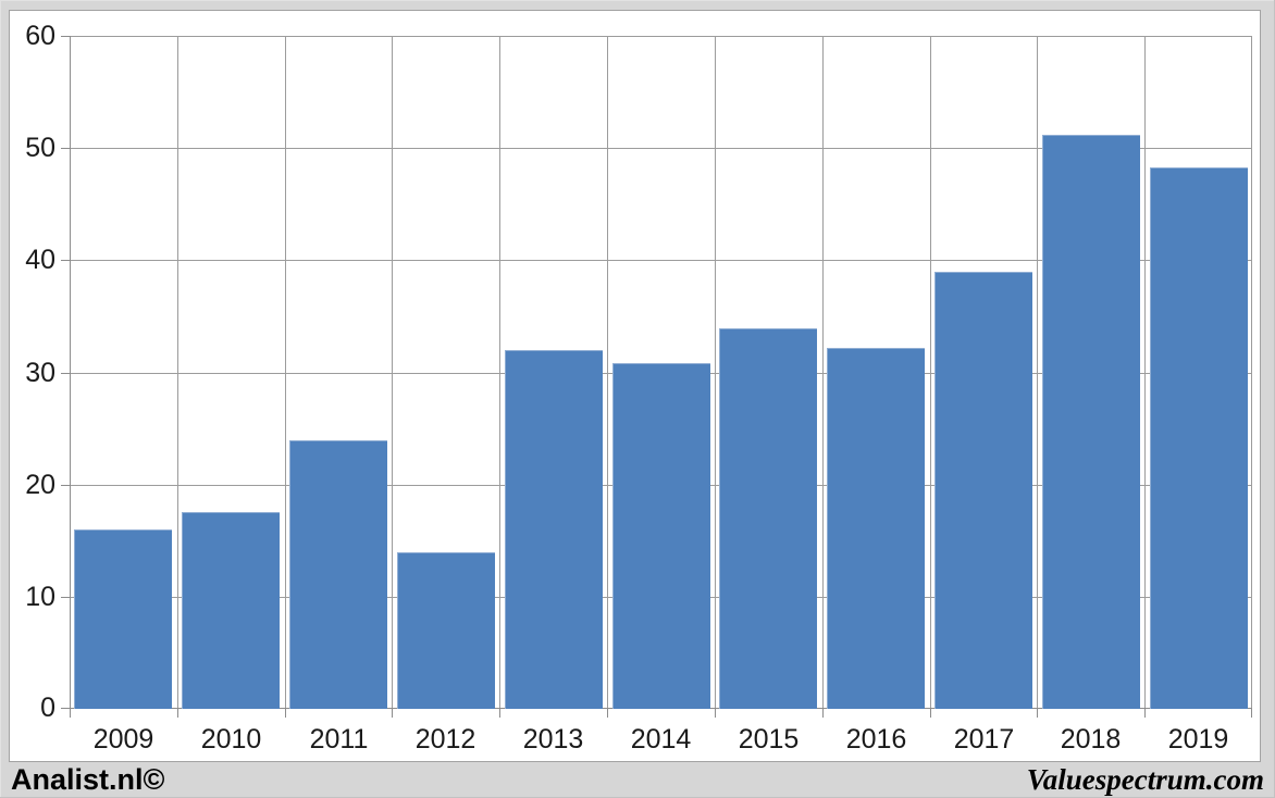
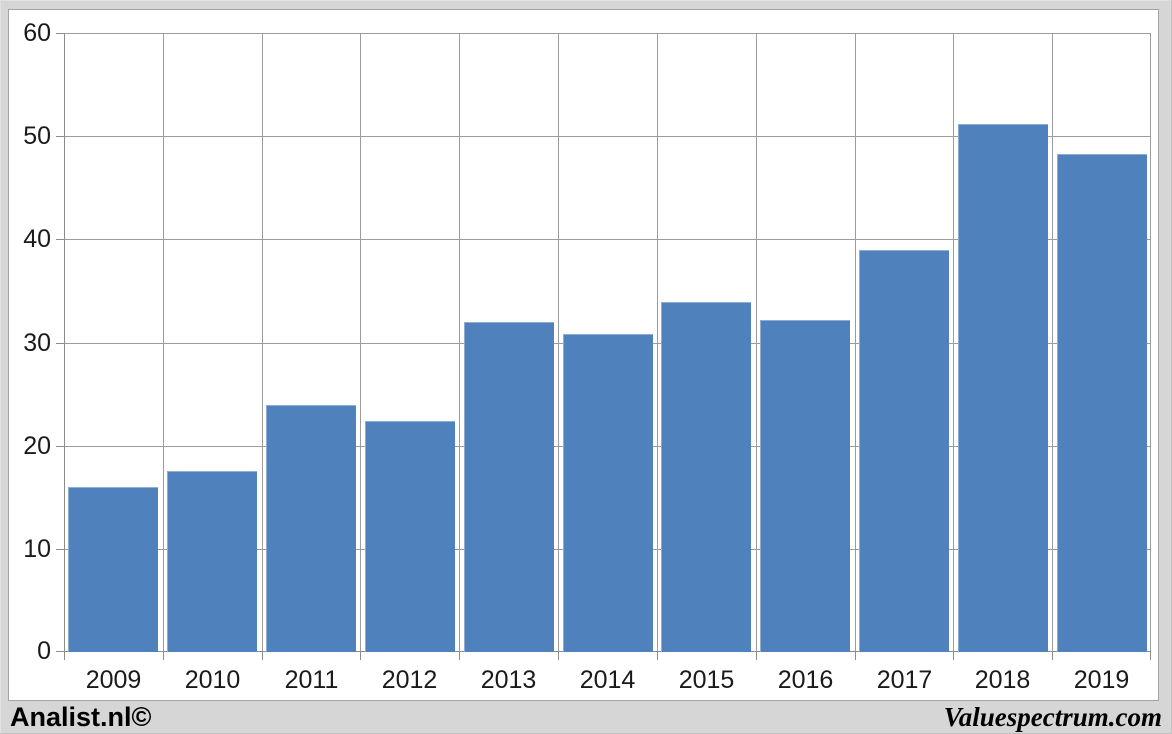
2012: 14.0 -> 22.4
